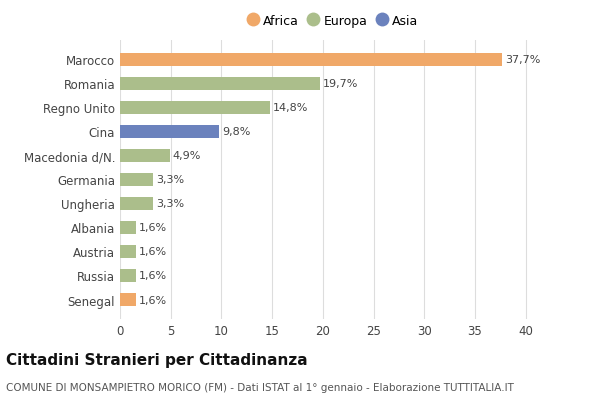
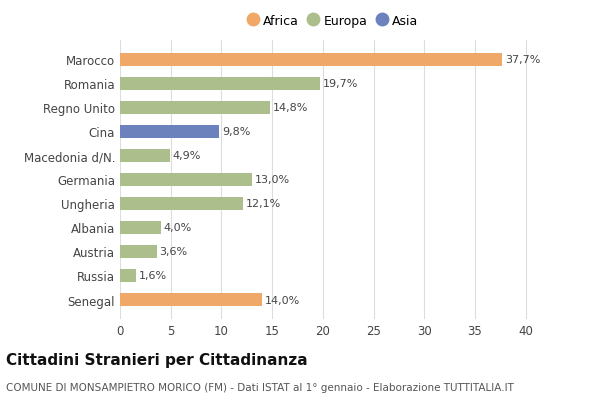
Germania: 3,3% -> 13,0%
Ungheria: 3,3% -> 12,1%
Albania: 1,6% -> 4,0%
Austria: 1,6% -> 3,6%
Senegal: 1,6% -> 14,0%
